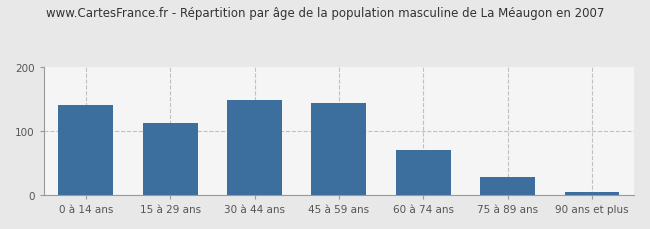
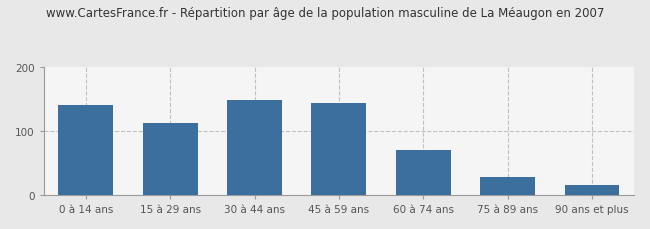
90 ans et plus: 4 -> 16
